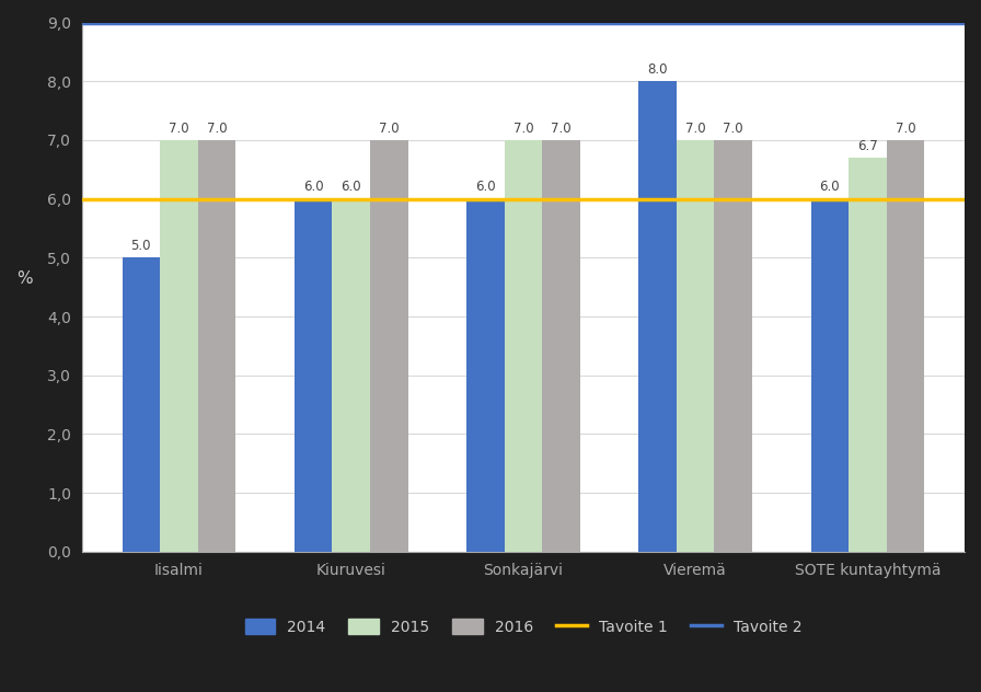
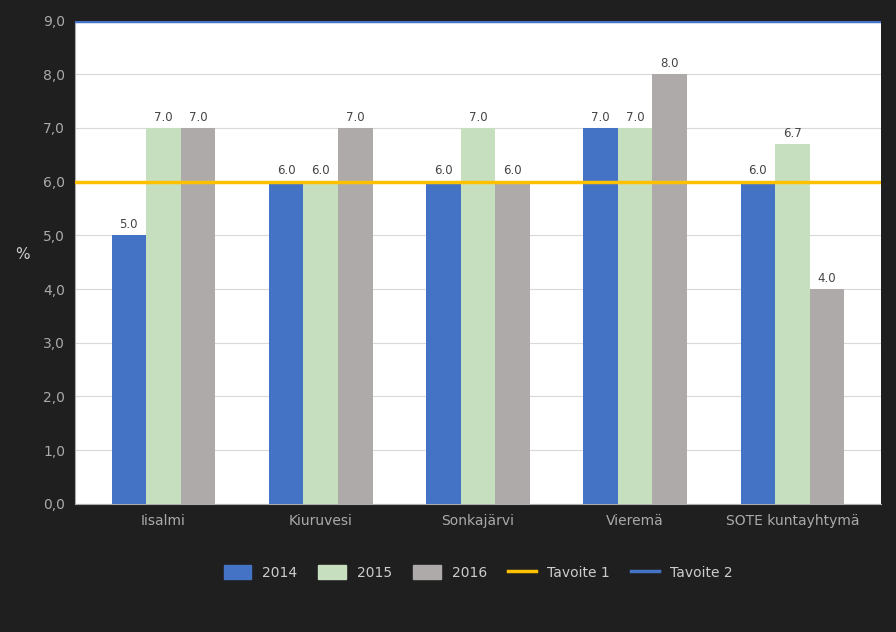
2016/Sonkajärvi: 7.0 -> 6.0
2014/Vieremä: 8.0 -> 7.0
2016/Vieremä: 7.0 -> 8.0
2016/SOTE kuntayhtymä: 7.0 -> 4.0
